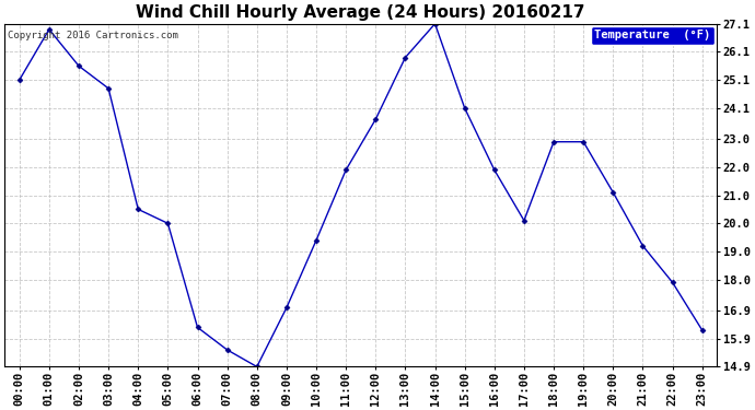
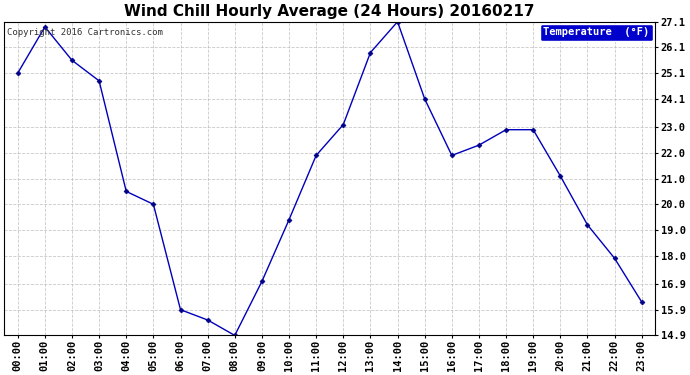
06:00: 16.3 -> 15.9
12:00: 23.7 -> 23.1
17:00: 20.1 -> 22.3
